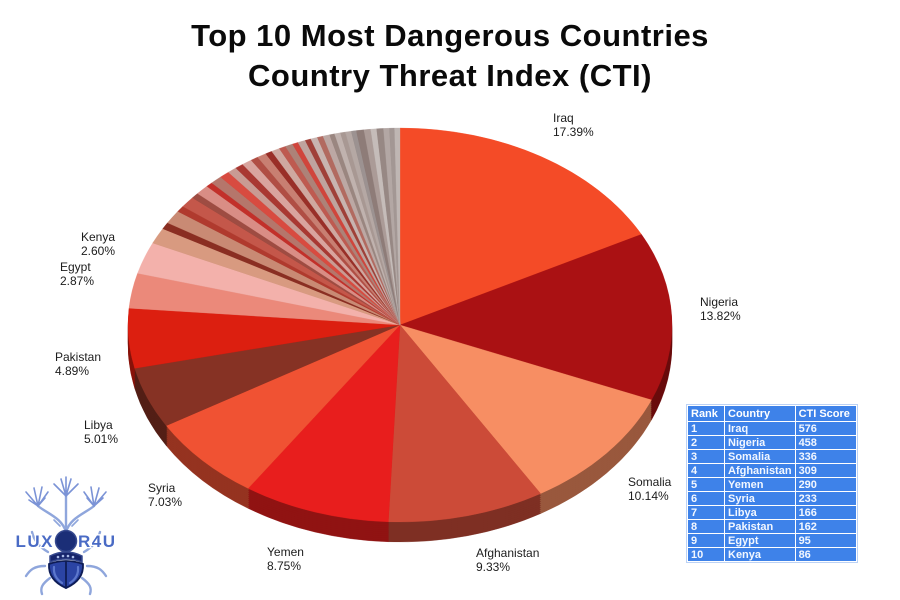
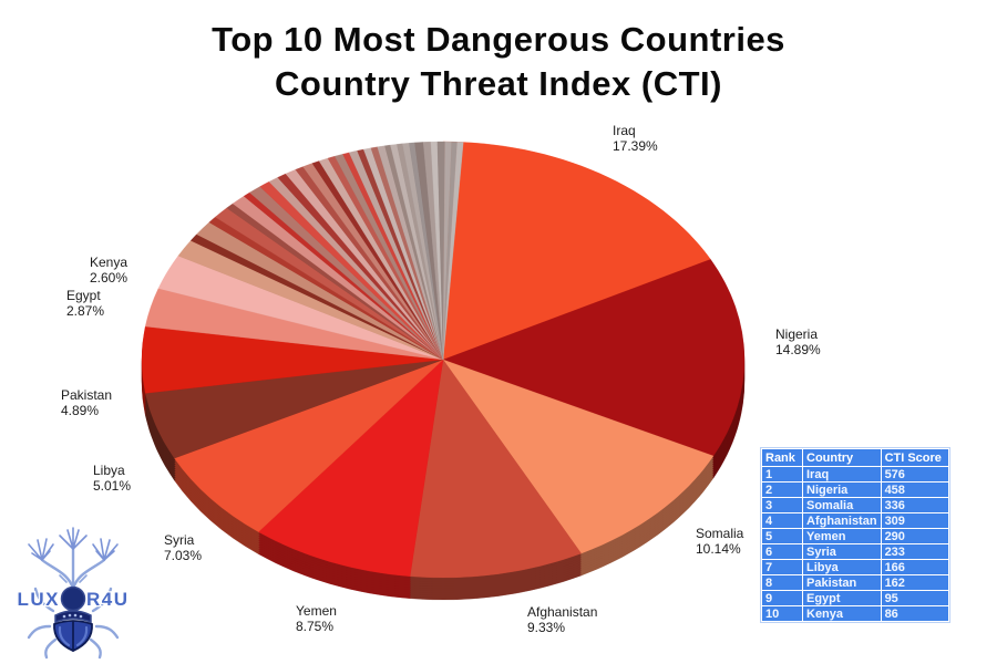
Nigeria: 13.82% -> 14.89%
